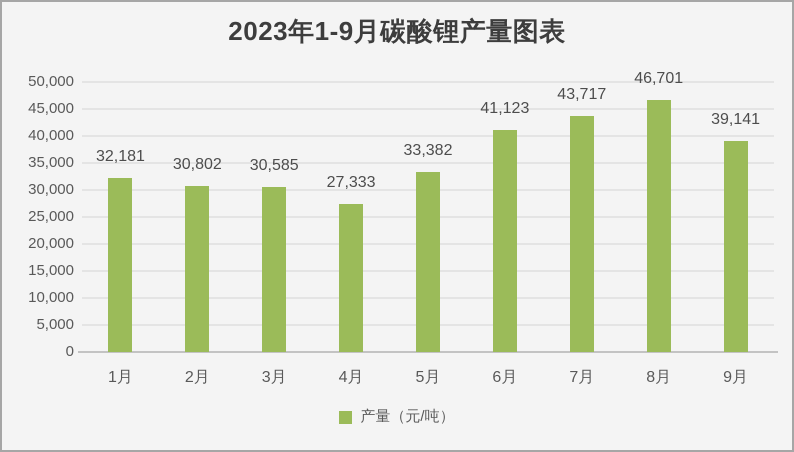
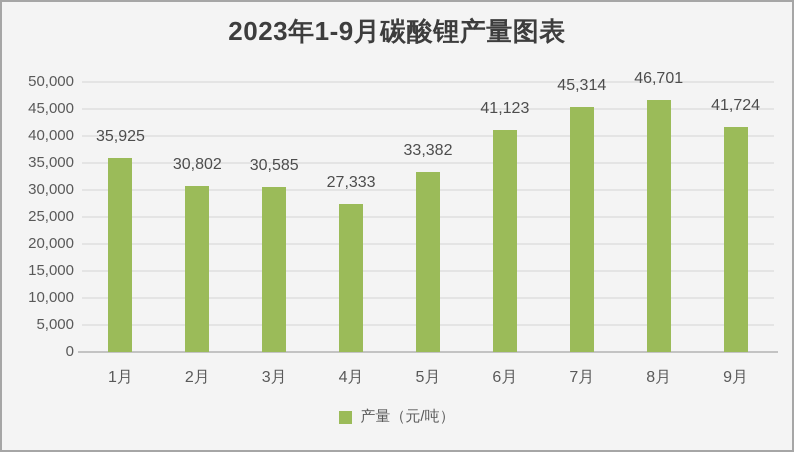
1月: 32,181 -> 35,925
7月: 43,717 -> 45,314
9月: 39,141 -> 41,724
